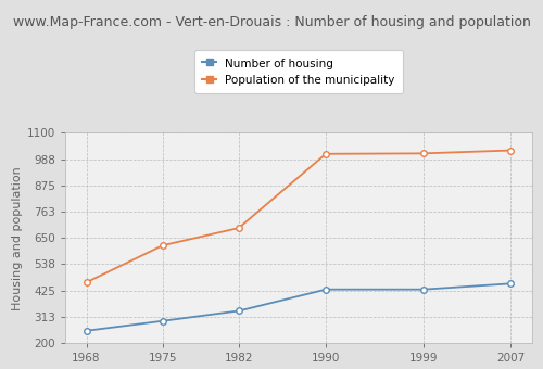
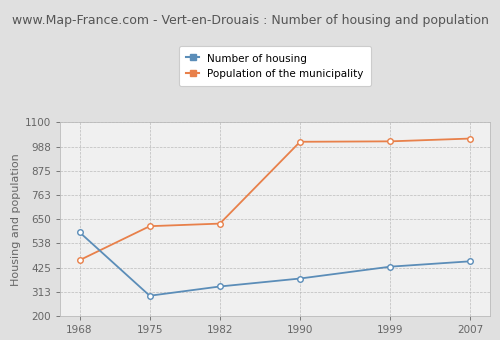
Number of housing/1968: 253 -> 590
Population of the municipality/1982: 693 -> 630
Number of housing/1990: 430 -> 375
